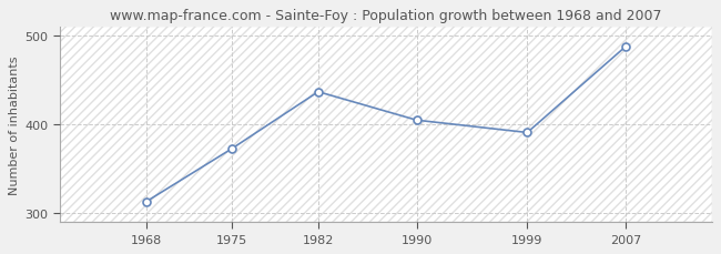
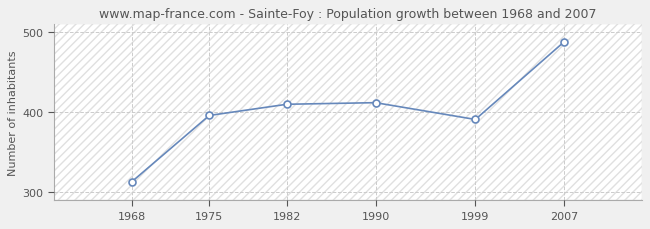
1975: 373 -> 396
1982: 437 -> 410
1990: 405 -> 412
